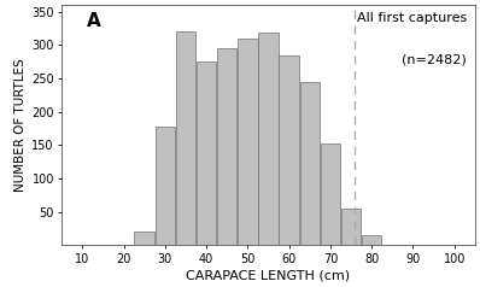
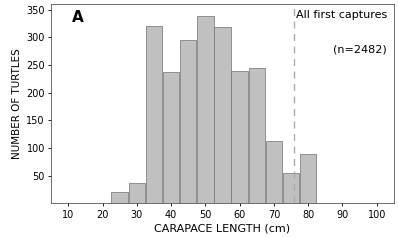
30: 178 -> 36
40: 275 -> 238
50: 310 -> 338
60: 285 -> 240
70: 152 -> 112
80: 15 -> 90
